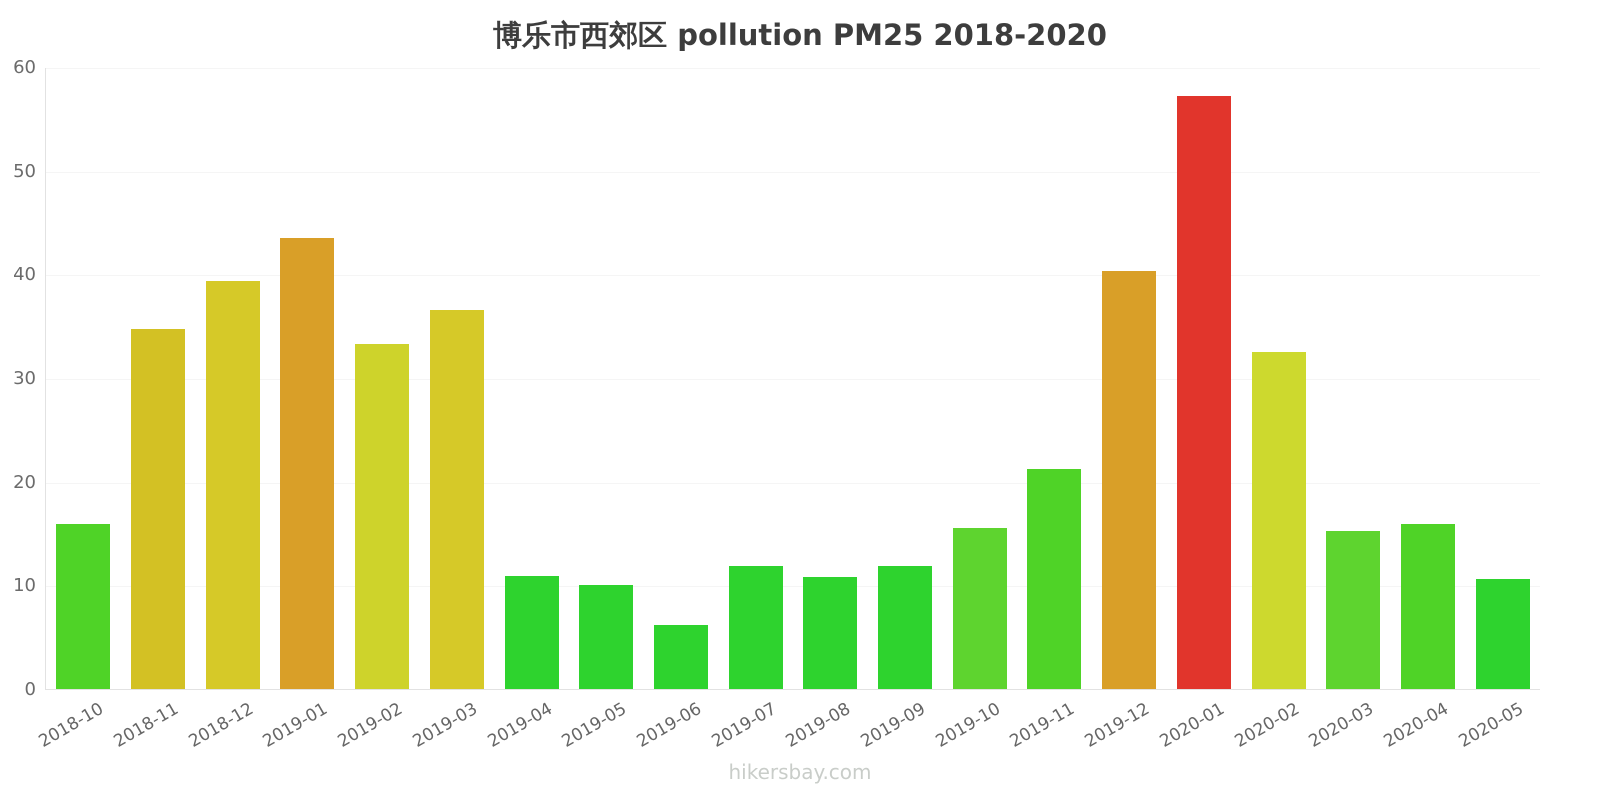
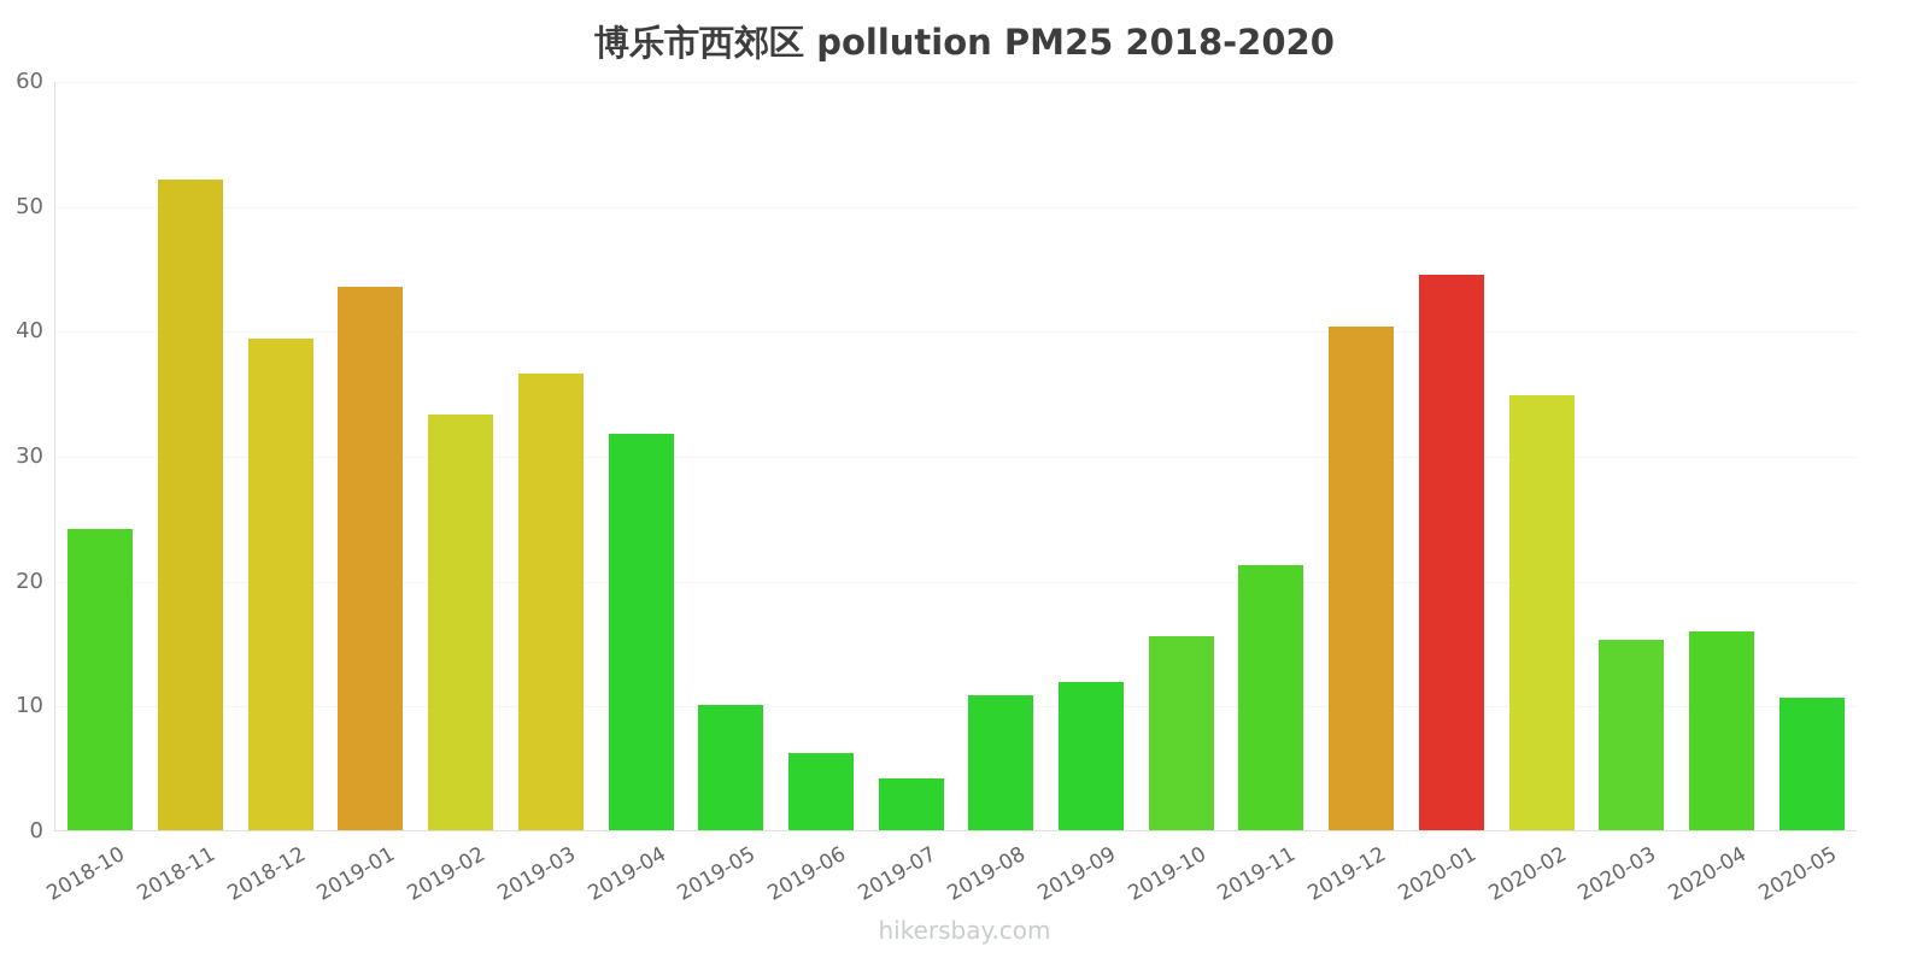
2018-10: 15.9 -> 24.1
2018-11: 34.7 -> 52.1
2019-04: 10.9 -> 31.7
2019-07: 11.9 -> 4.2
2020-01: 57.2 -> 44.5
2020-02: 32.5 -> 34.8
